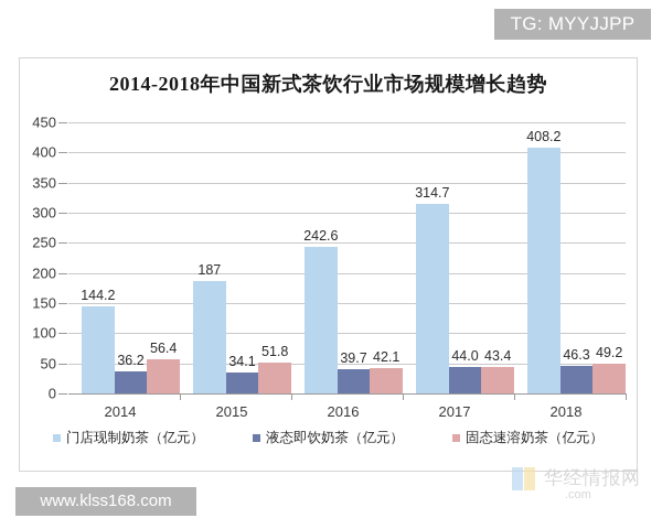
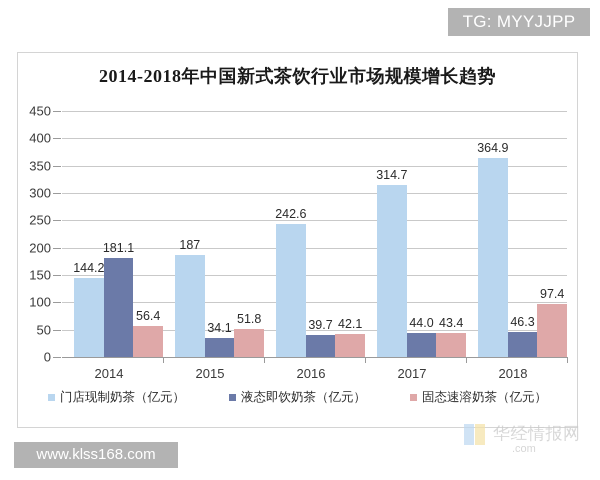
液态即饮奶茶（亿元）/2014: 36.2 -> 181.1
门店现制奶茶（亿元）/2018: 408.2 -> 364.9
固态速溶奶茶（亿元）/2018: 49.2 -> 97.4
